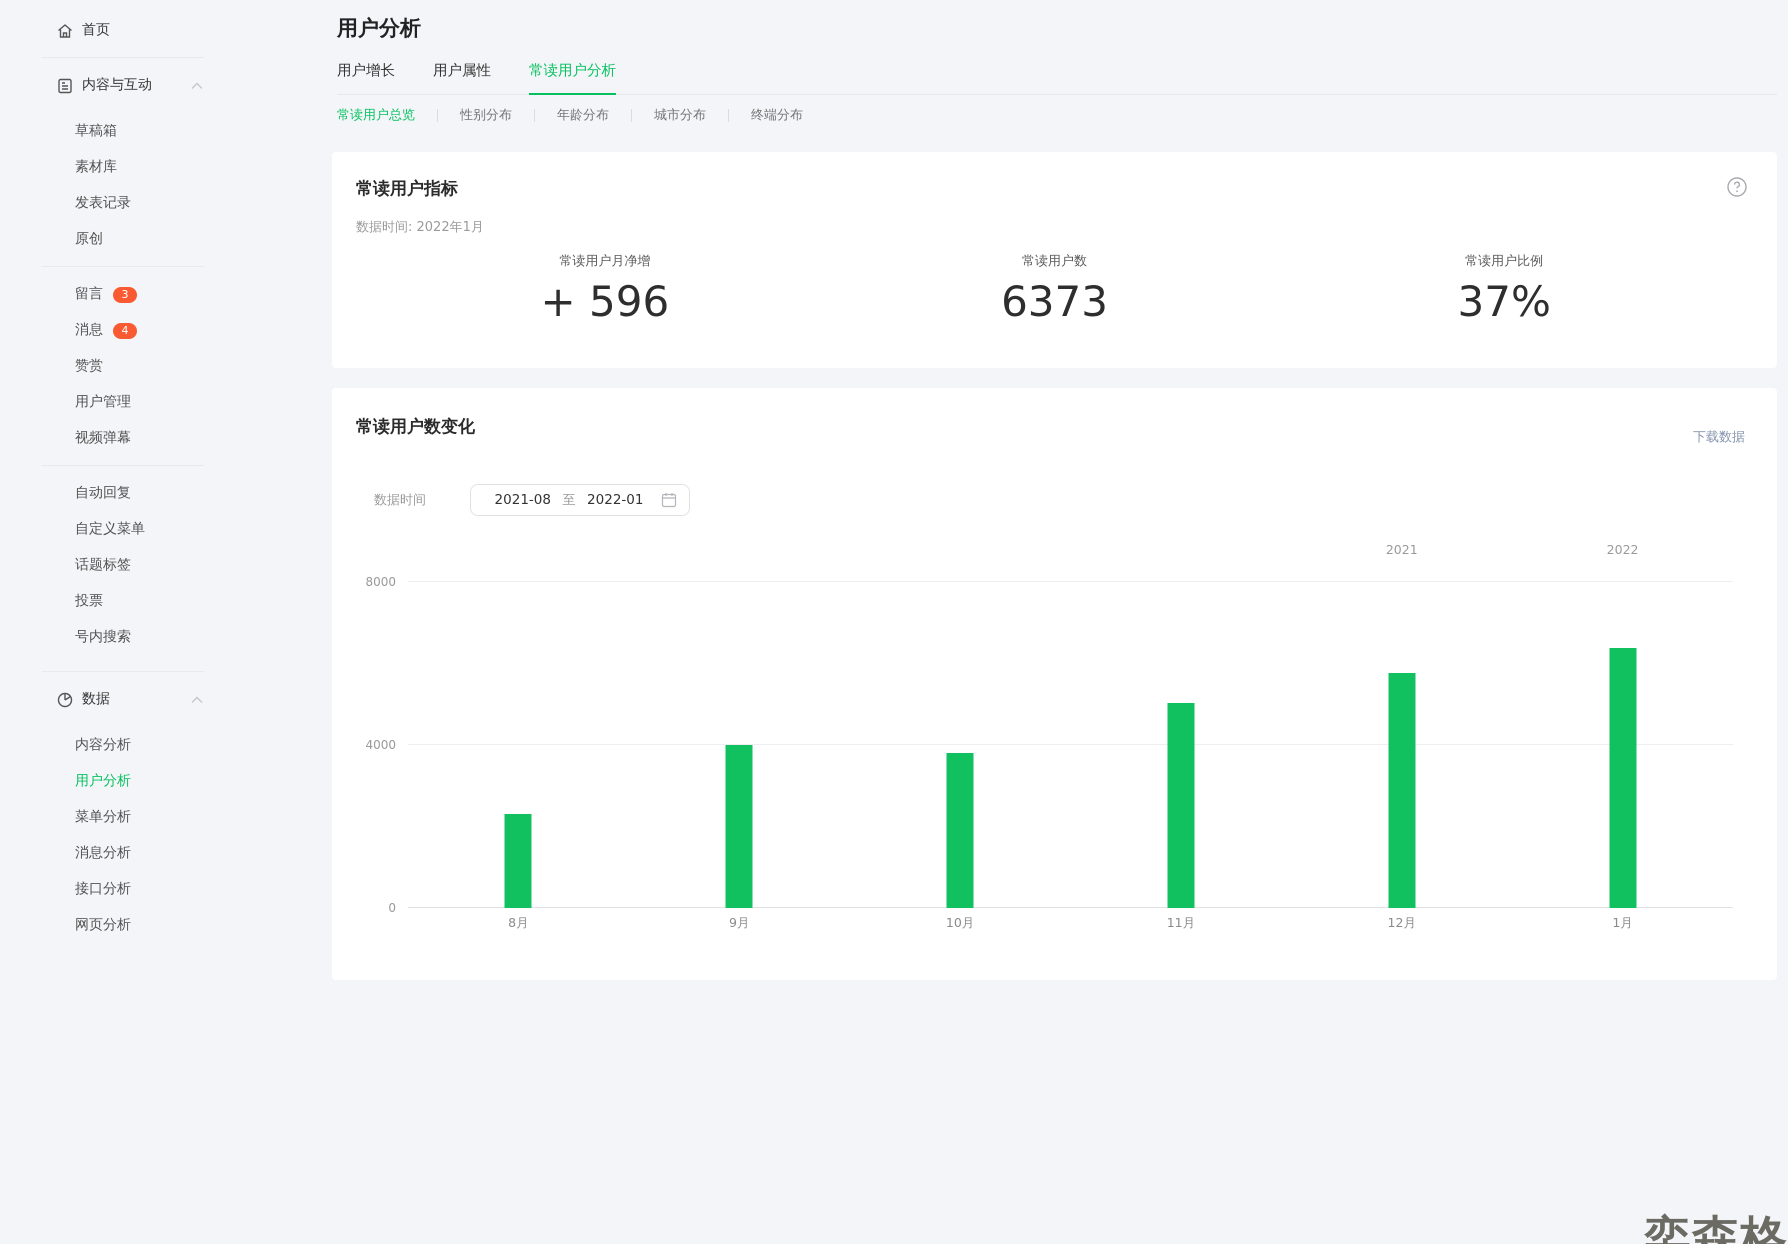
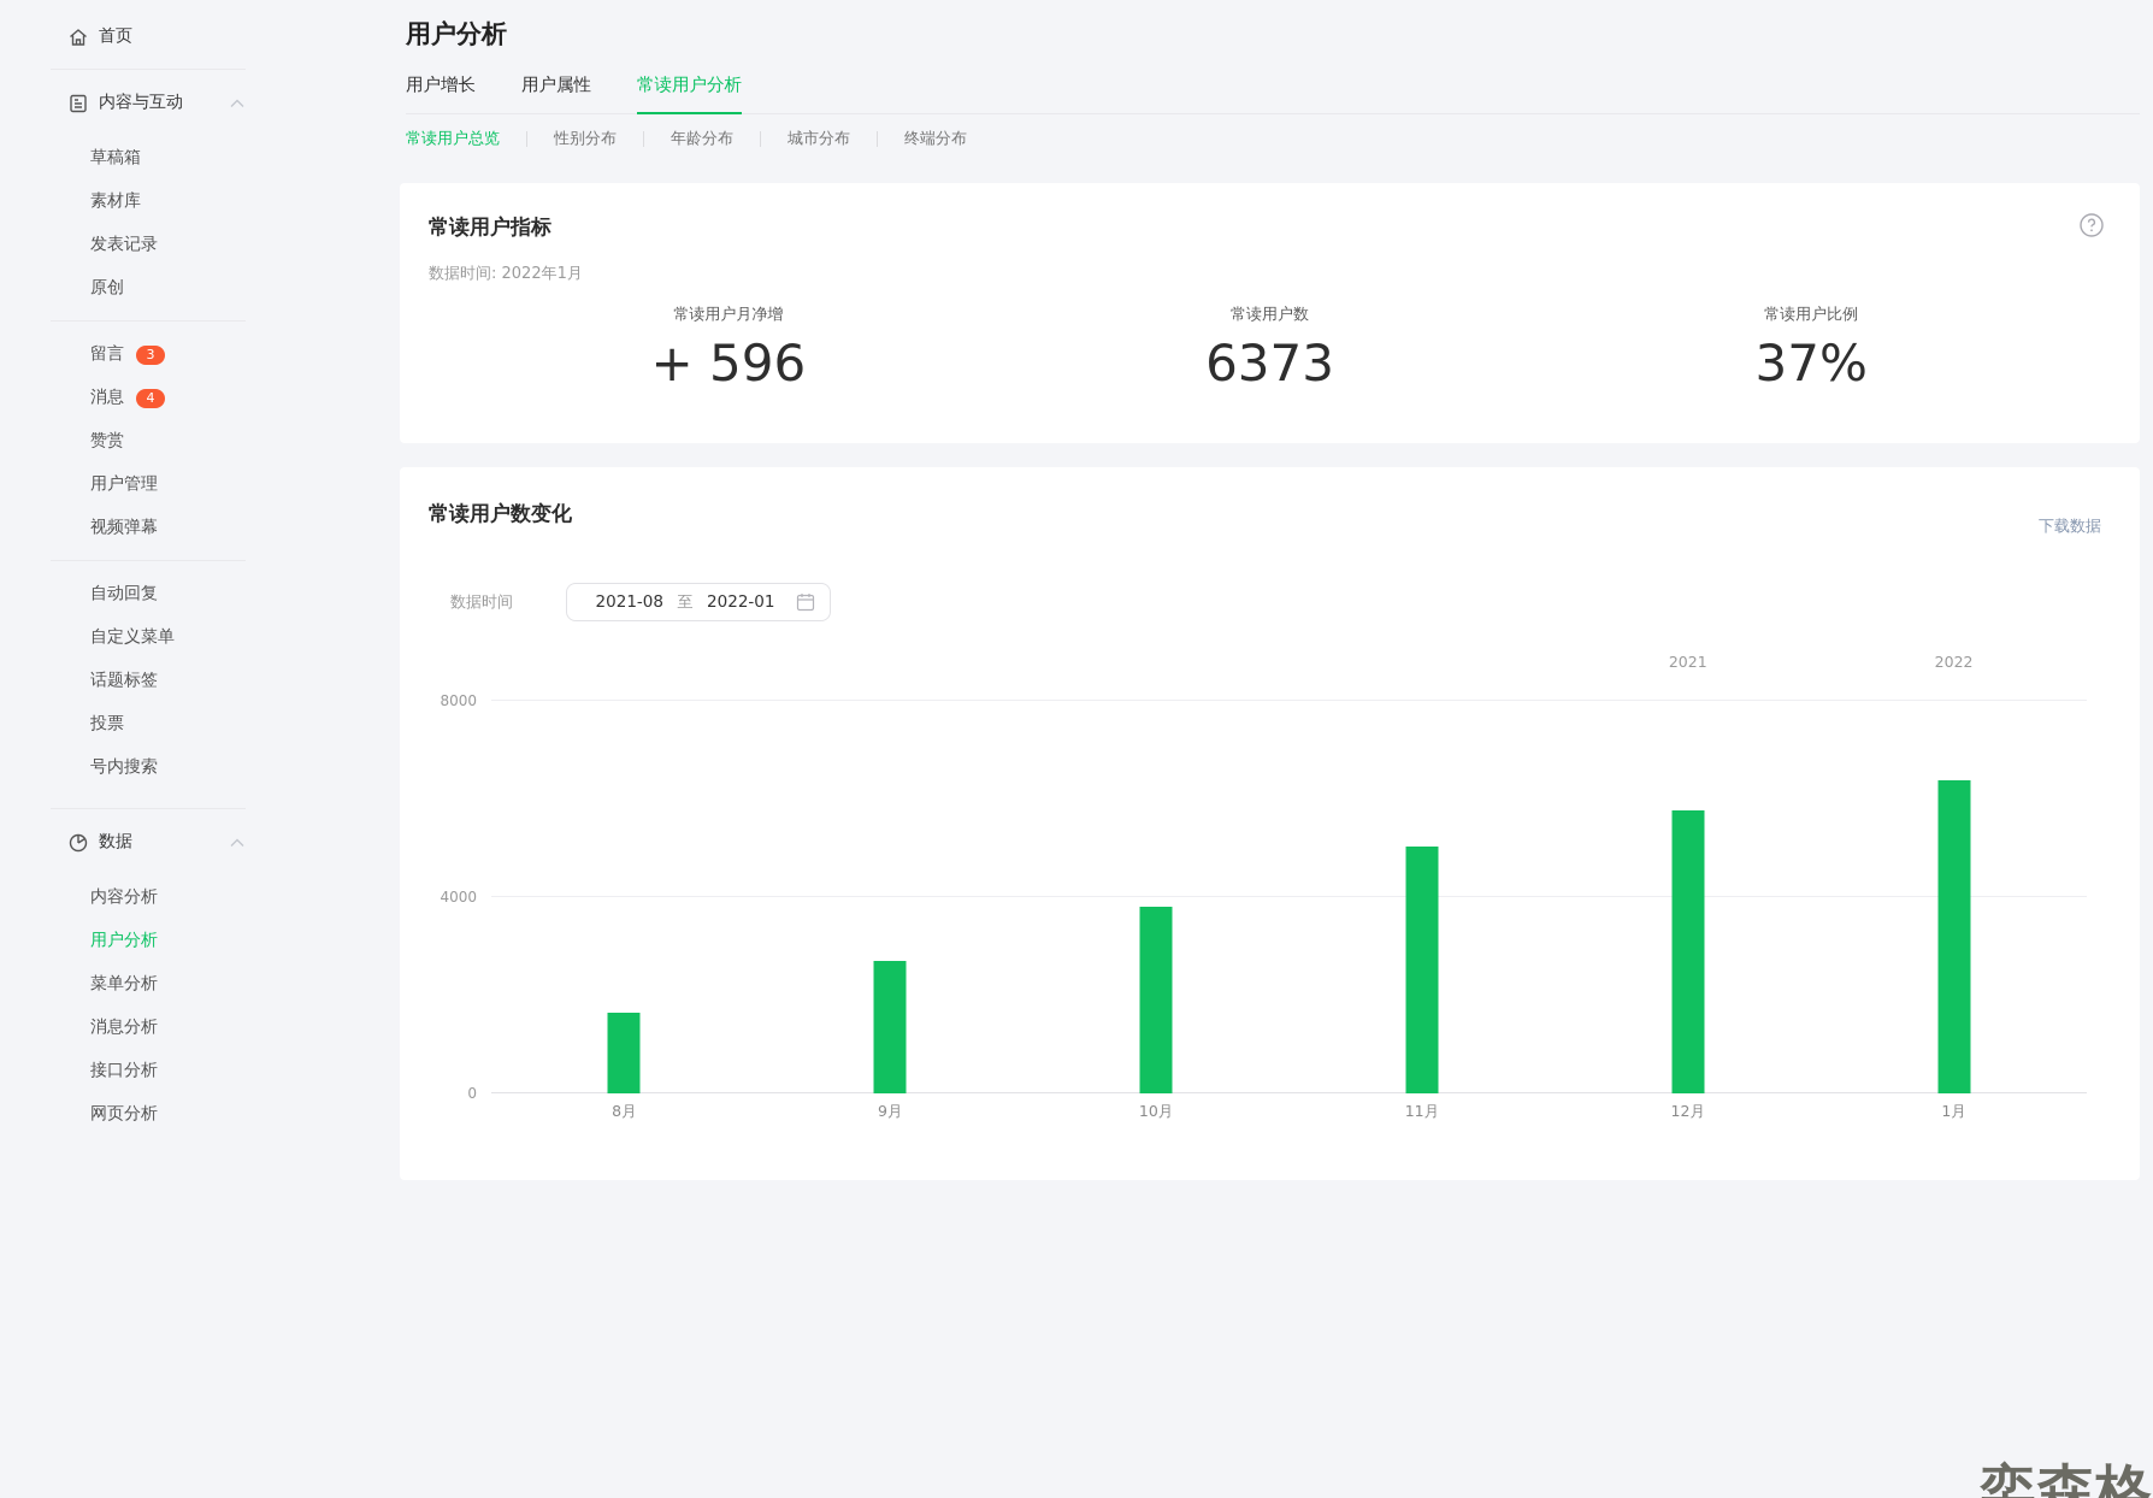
8月: 2300 -> 1600
9月: 4000 -> 2700
